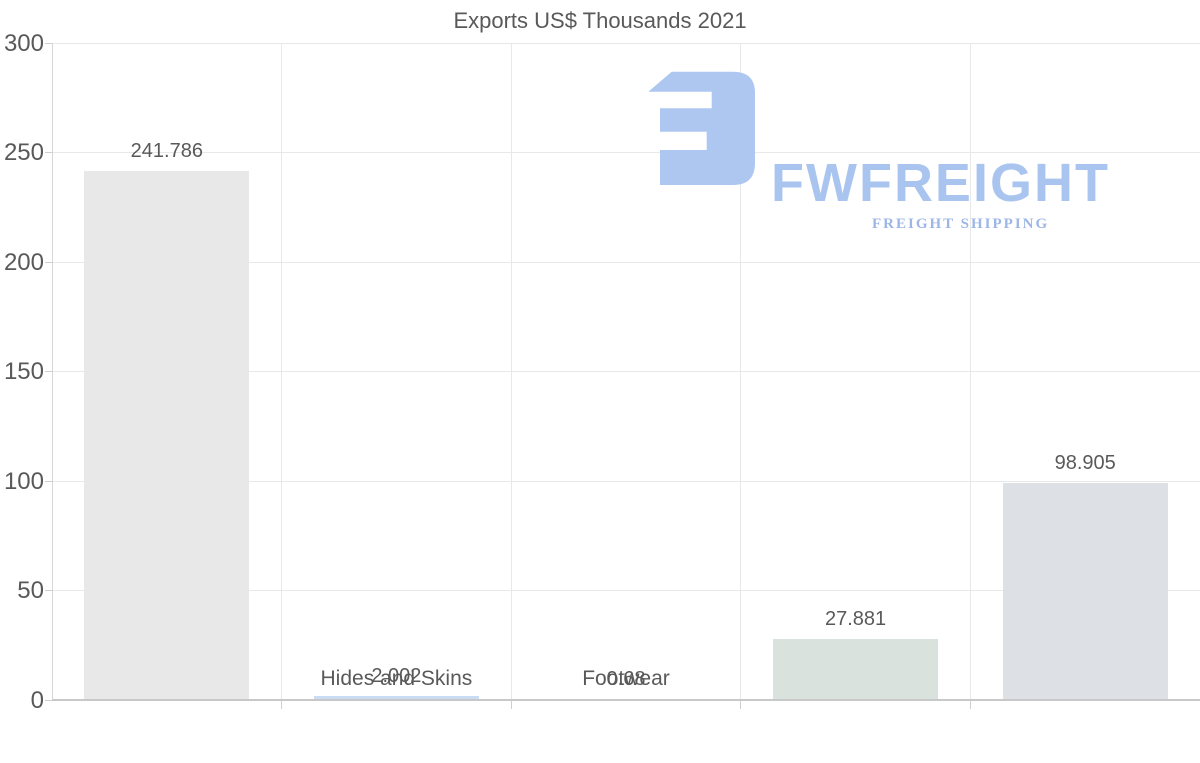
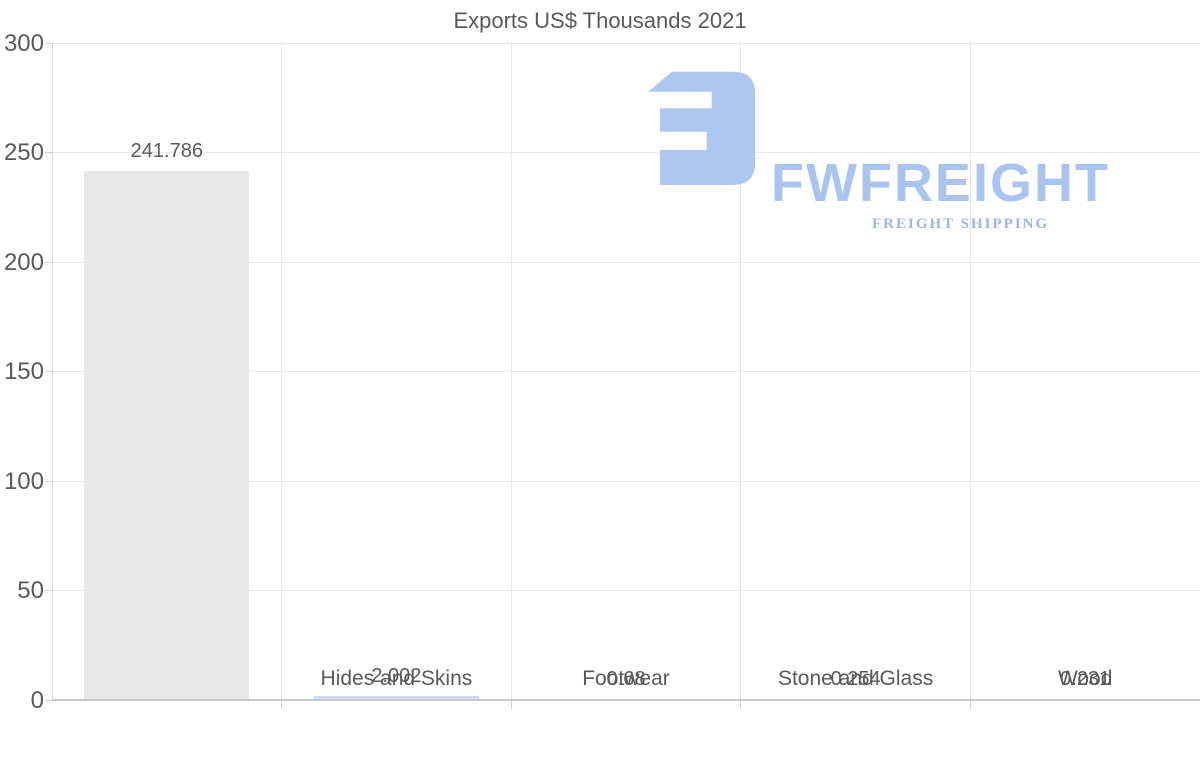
Stone and Glass: 27.881 -> 0.254
Wood: 98.905 -> 0.231
